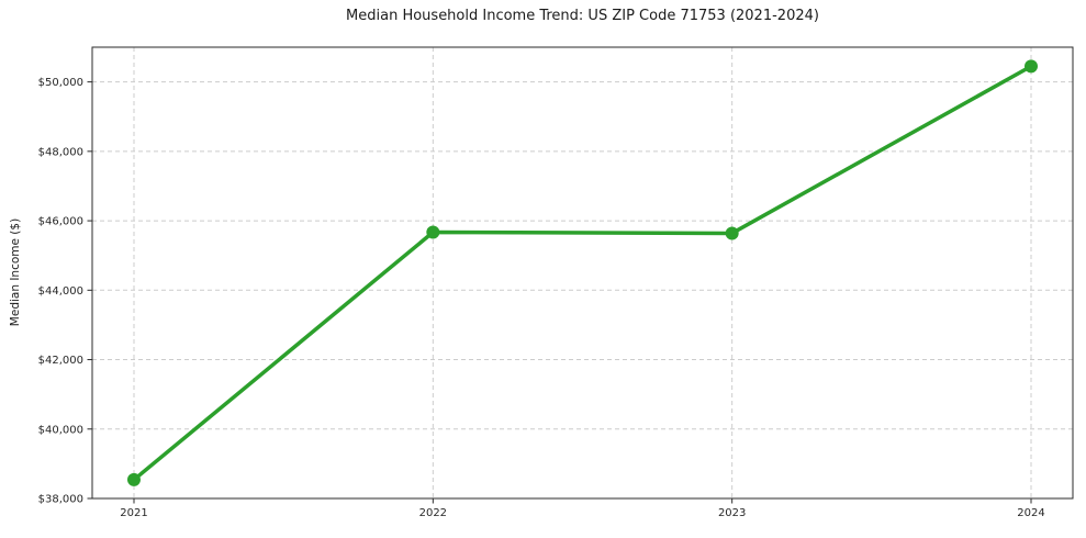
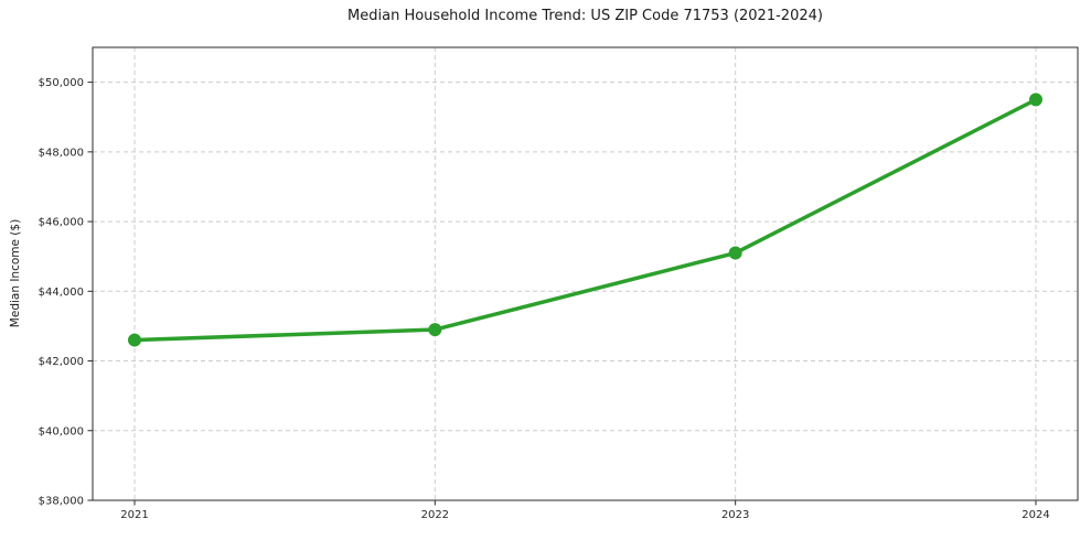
2021: $38500 -> $42600
2022: $45700 -> $42900
2023: $45600 -> $45100
2024: $50400 -> $49500
